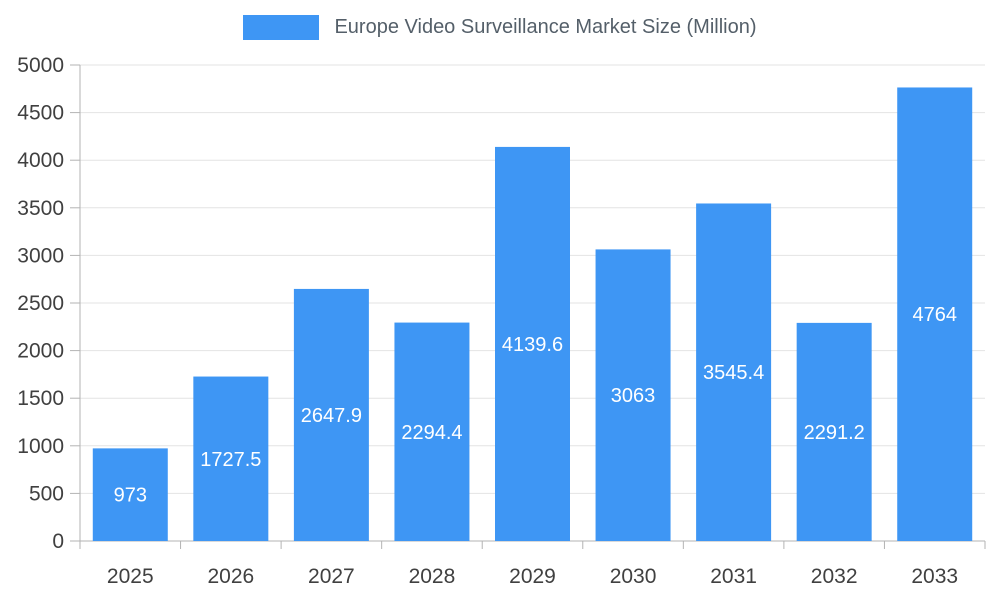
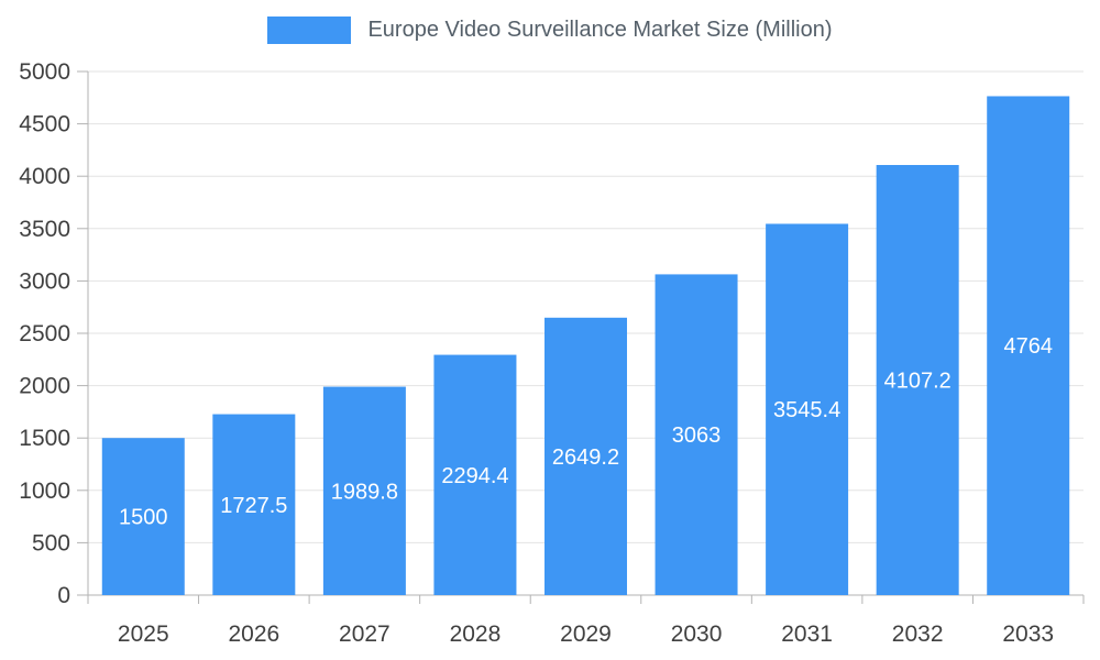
2025: 973 -> 1500
2027: 2647.9 -> 1989.8
2029: 4139.6 -> 2649.2
2032: 2291.2 -> 4107.2
